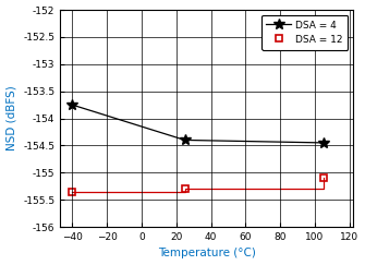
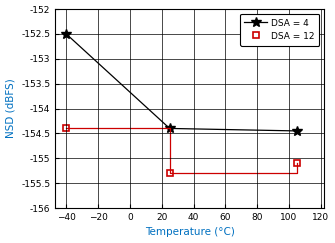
DSA = 4/−40: -153.75 -> -152.50
DSA = 12/−40: -155.35 -> -154.40
